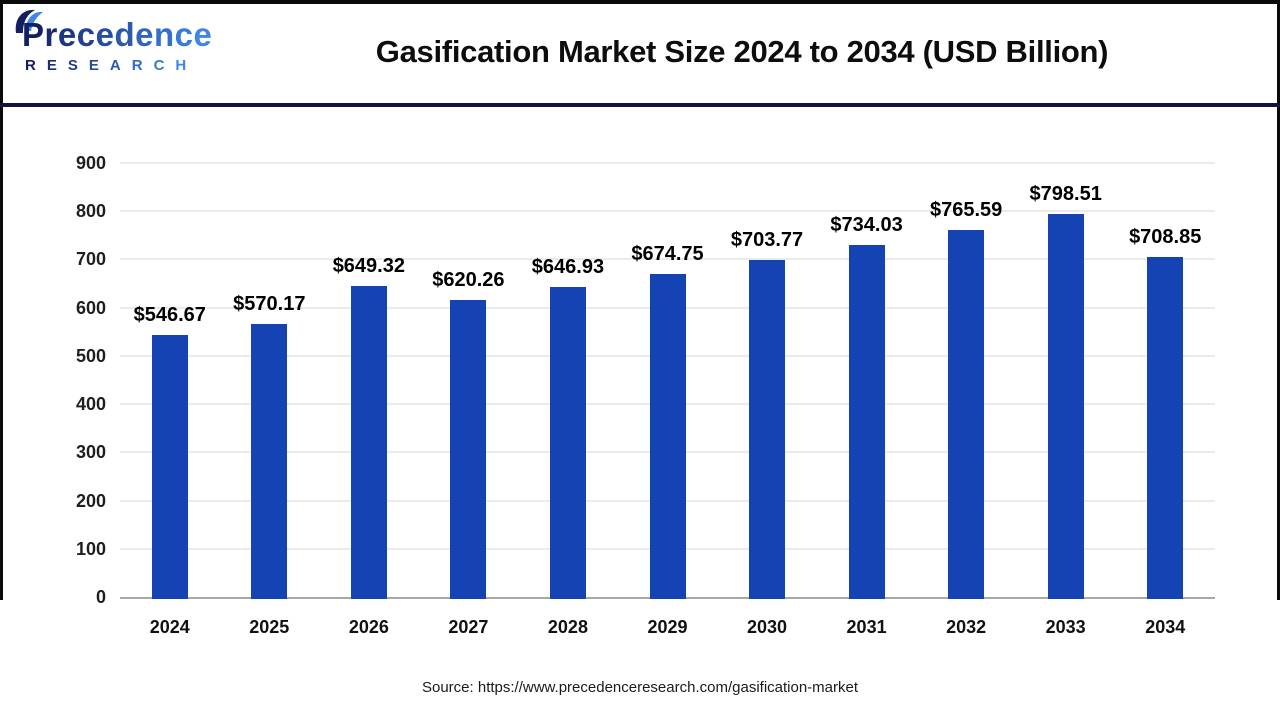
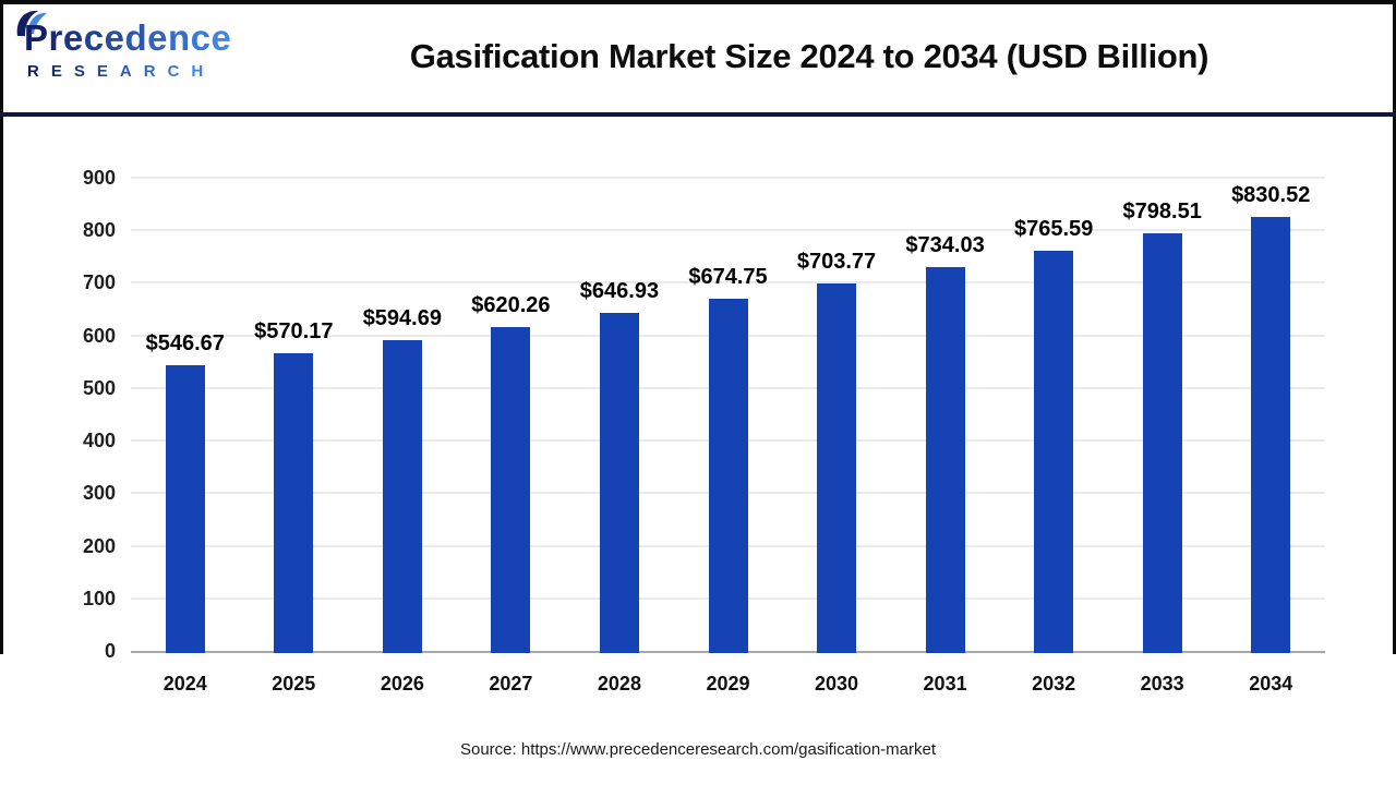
2026: $649.32 -> $594.69
2034: $708.85 -> $830.52
